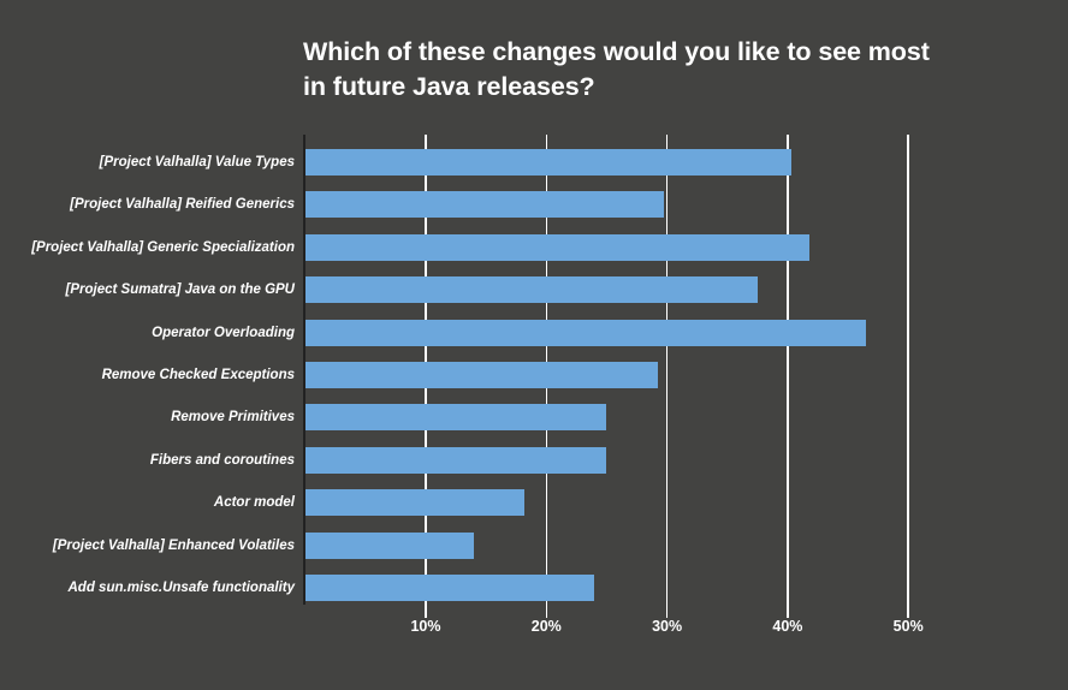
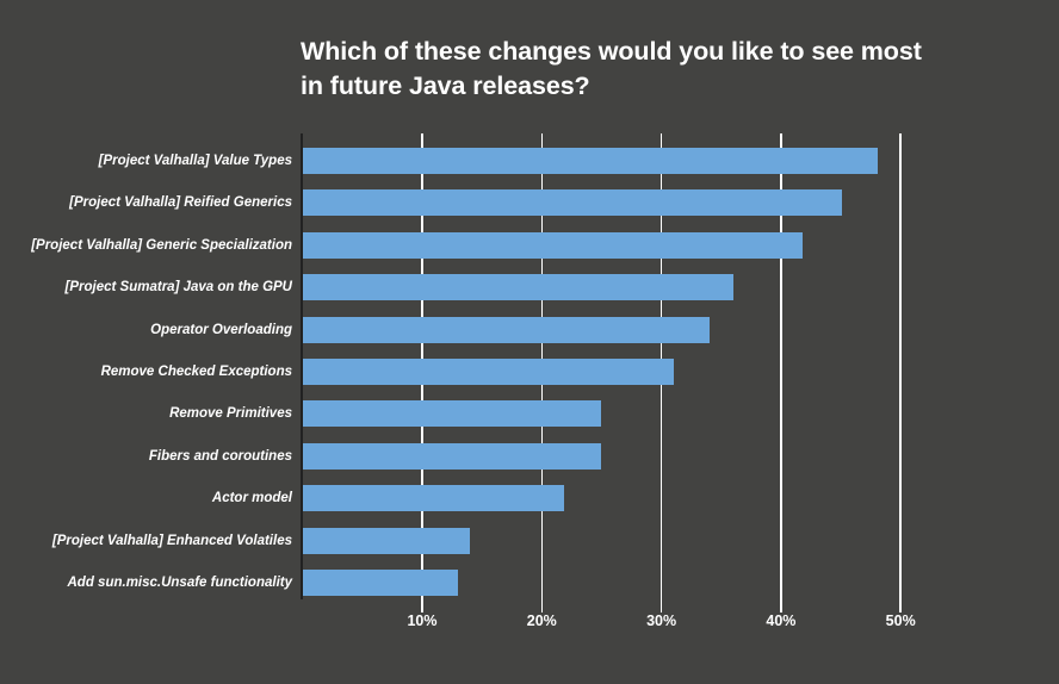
[Project Valhalla] Value Types: 40.3% -> 48.1%
[Project Valhalla] Reified Generics: 29.7% -> 45.1%
[Project Sumatra] Java on the GPU: 37.5% -> 36.0%
Operator Overloading: 46.5% -> 34.0%
Remove Checked Exceptions: 29.2% -> 31.0%
Actor model: 18.2% -> 21.9%
Add sun.misc.Unsafe functionality: 24.0% -> 13.0%
